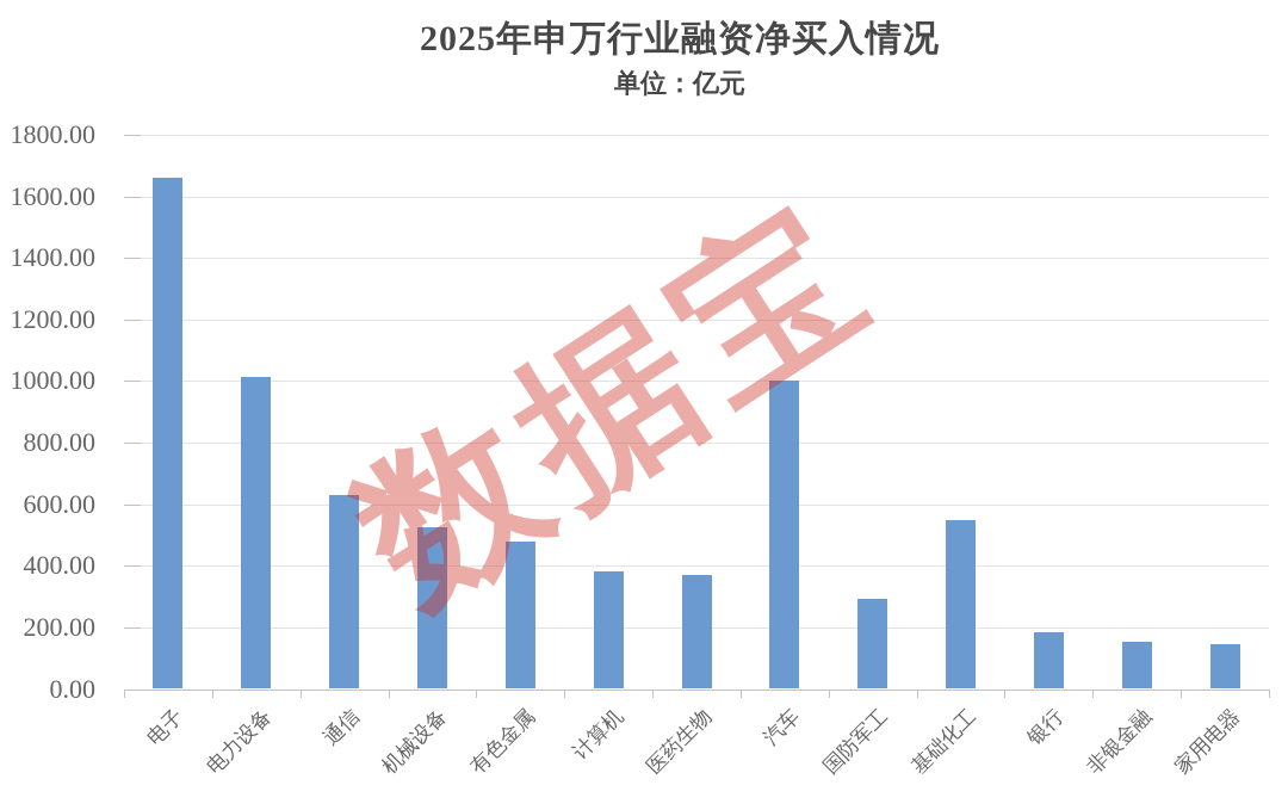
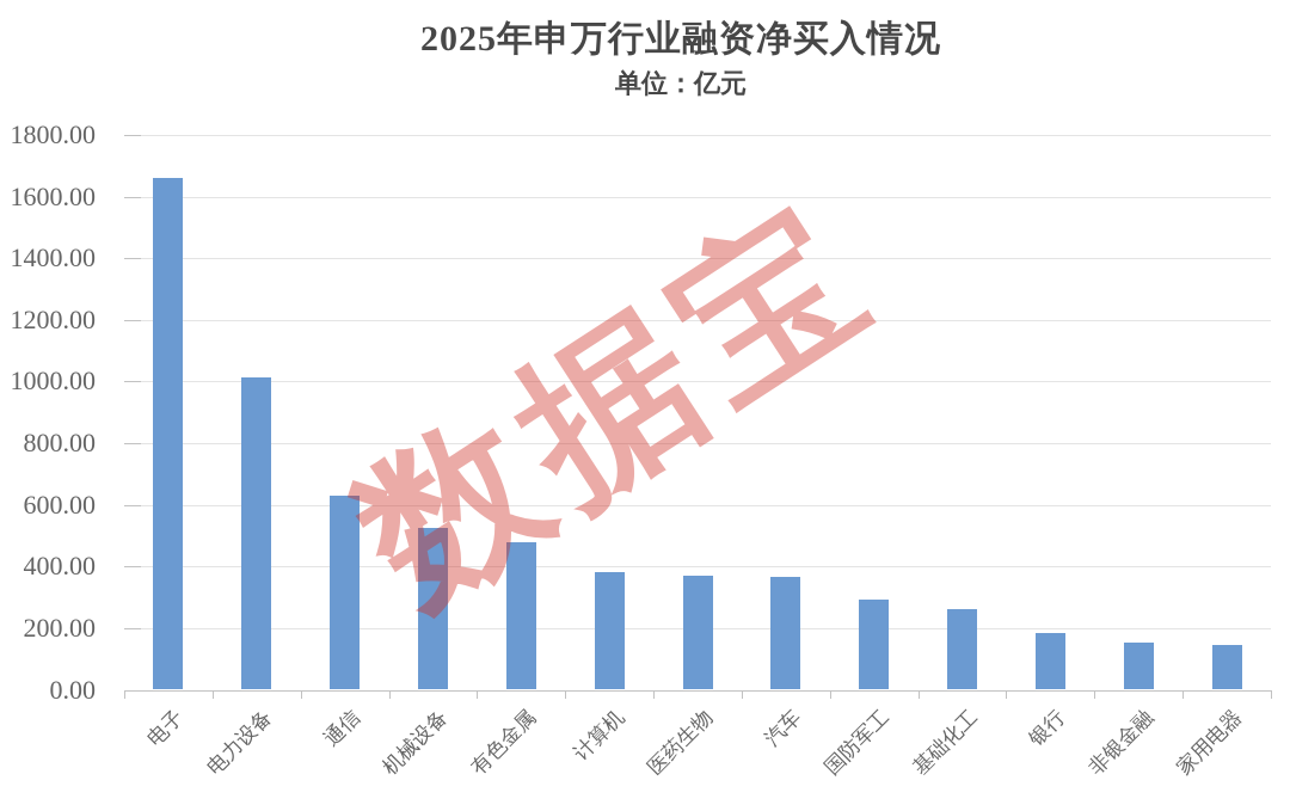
汽车: 1000 -> 370
基础化工: 550 -> 260
